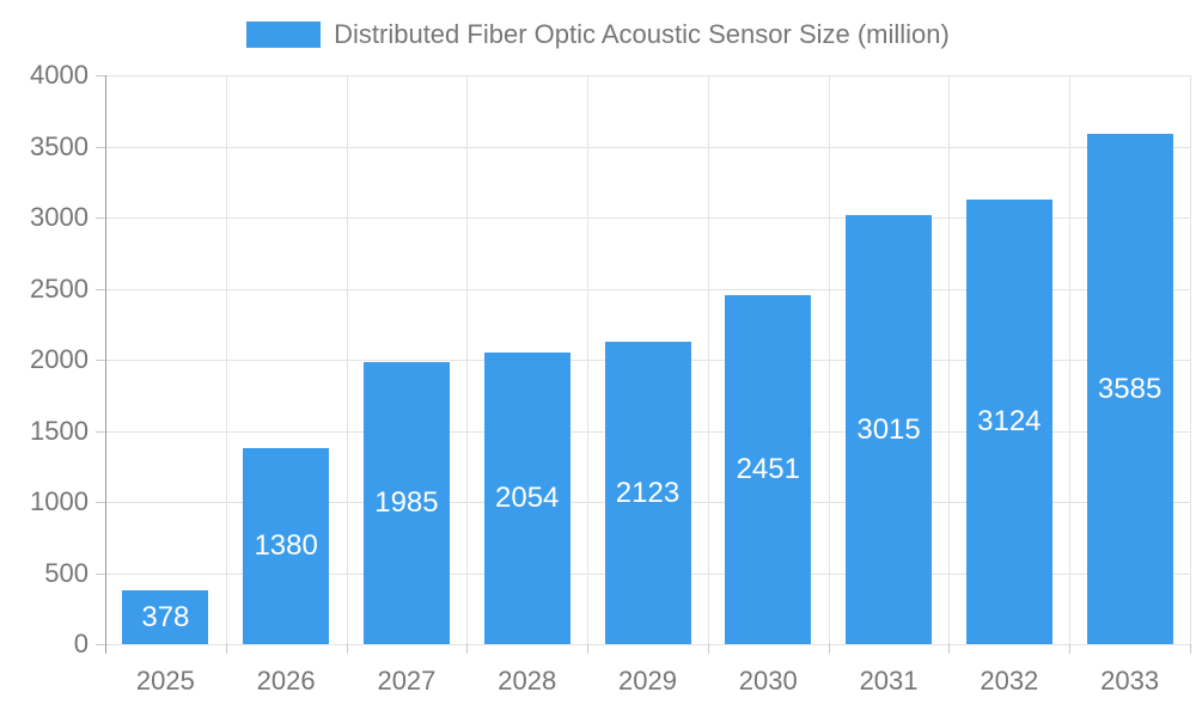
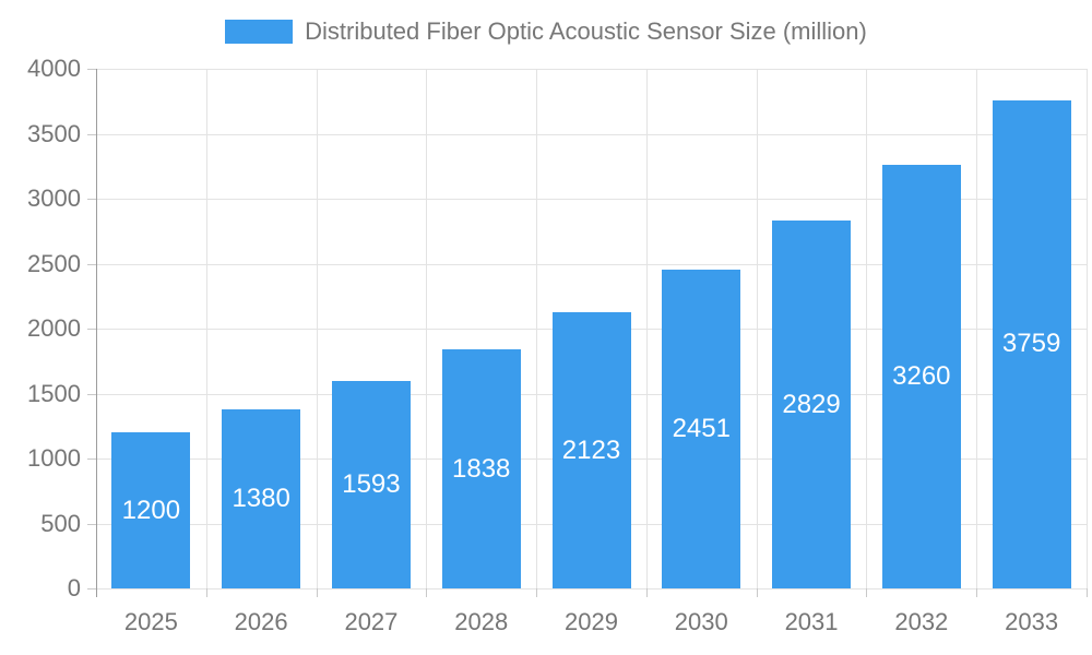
2025: 378 -> 1200
2027: 1985 -> 1593
2028: 2054 -> 1838
2031: 3015 -> 2829
2032: 3124 -> 3260
2033: 3585 -> 3759
